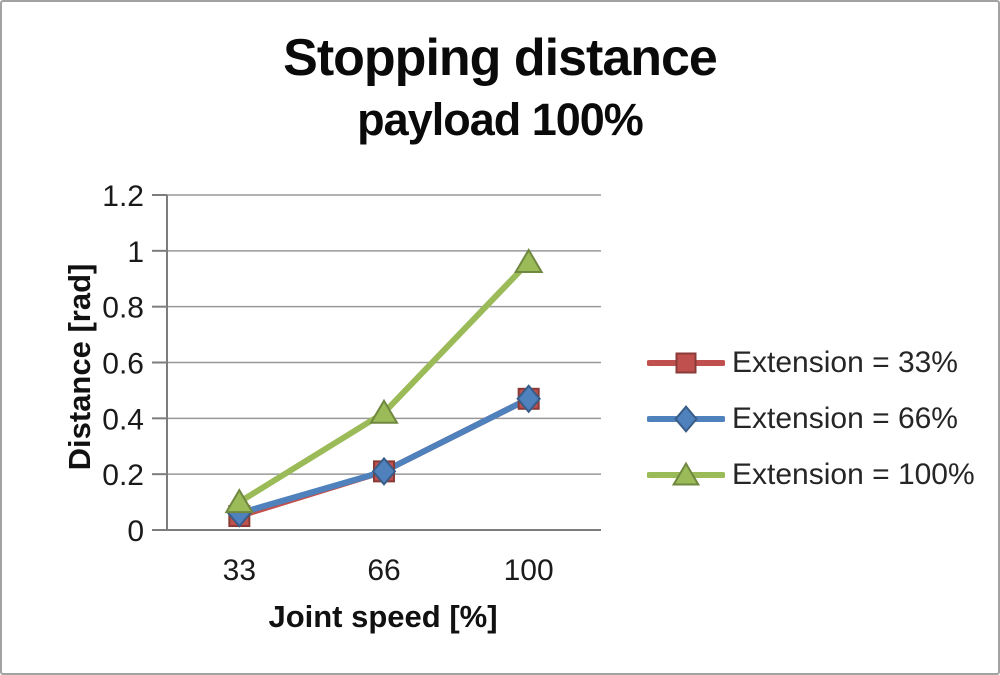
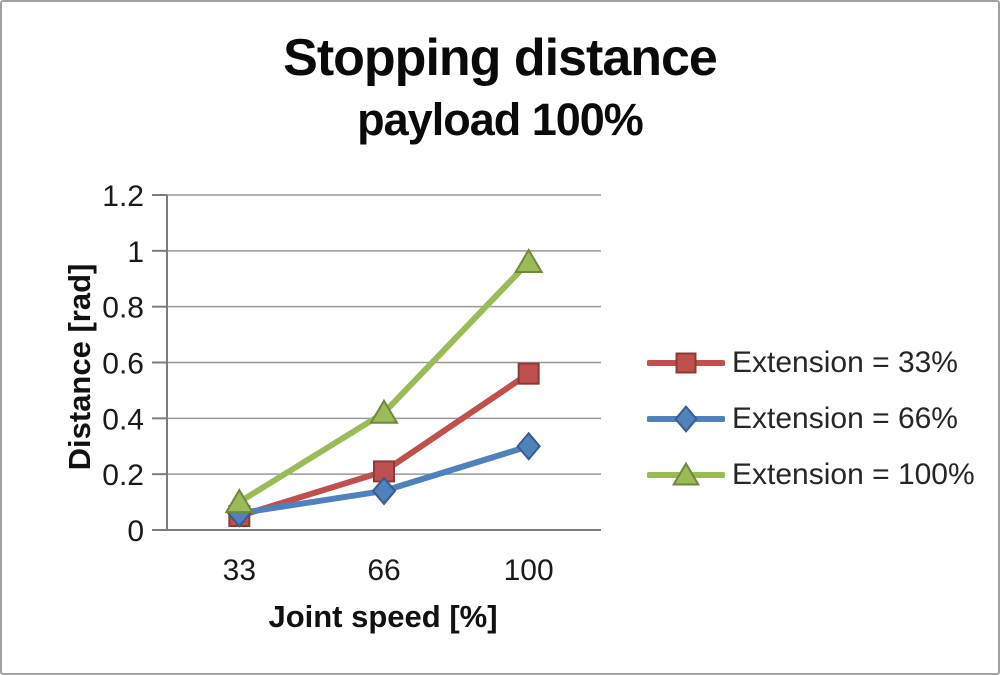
Extension = 66%/66: 0.21 -> 0.14
Extension = 33%/100: 0.47 -> 0.56
Extension = 66%/100: 0.47 -> 0.30
